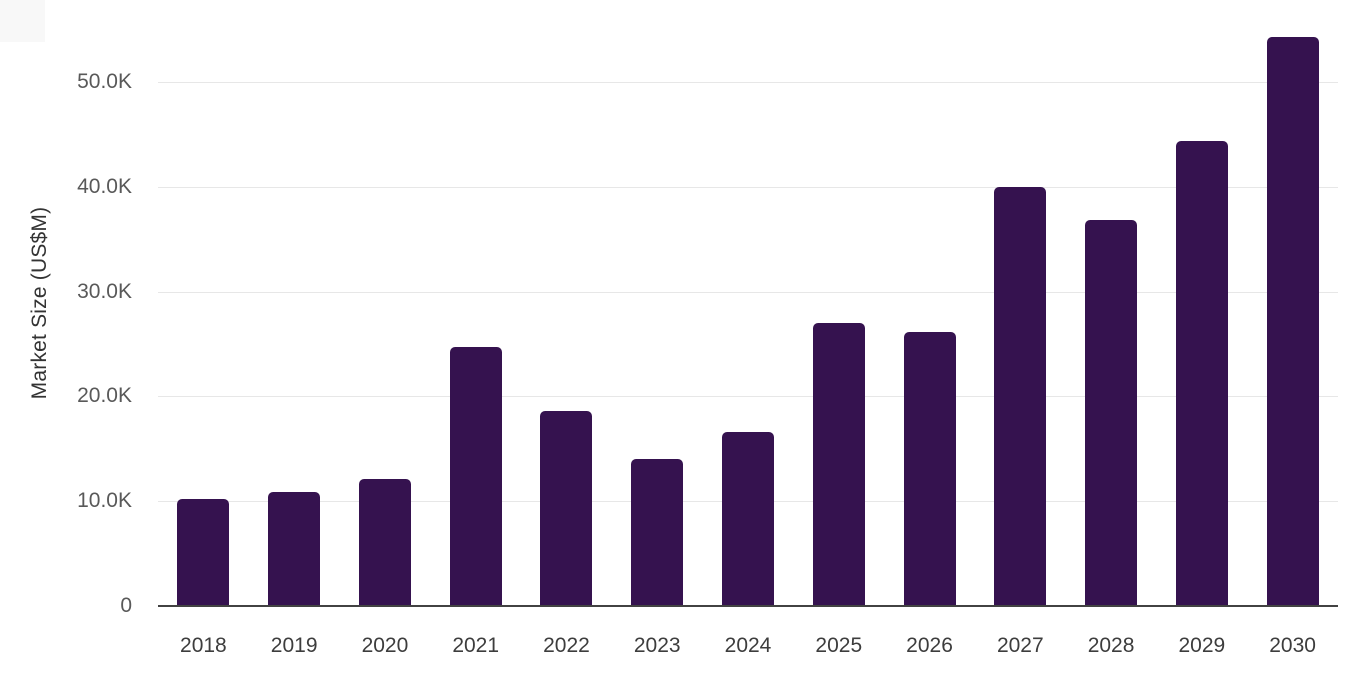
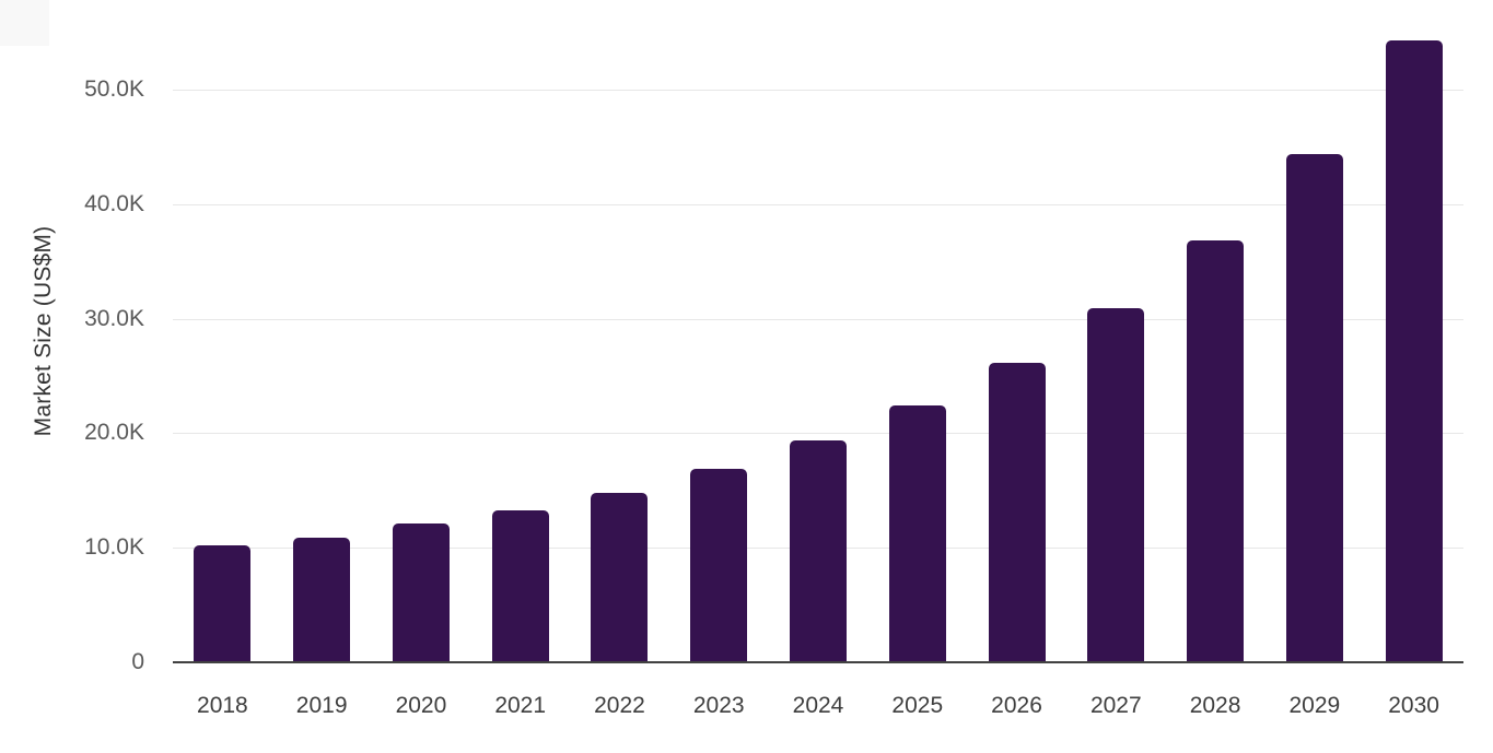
2021: 24.7K -> 13.3K
2022: 18.6K -> 14.8K
2023: 14.0K -> 16.9K
2024: 16.6K -> 19.4K
2025: 27.0K -> 22.4K
2027: 40.0K -> 30.9K
